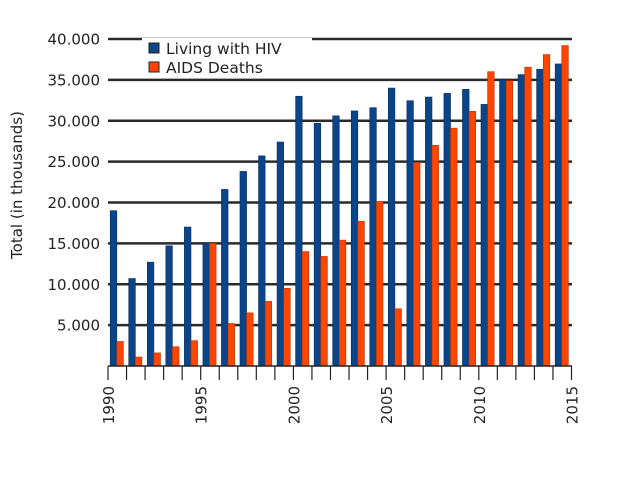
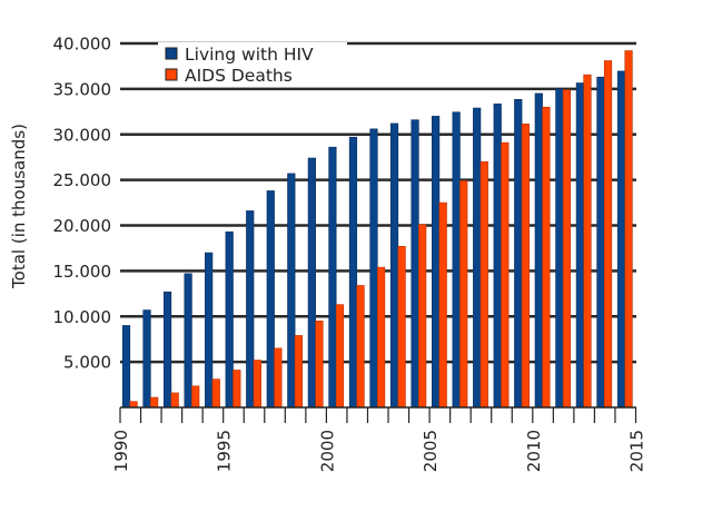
Living with HIV/1990: 19000 -> 9000
AIDS Deaths/1990: 3000 -> 1000
Living with HIV/1995: 15000 -> 19000
AIDS Deaths/1995: 15000 -> 4000
Living with HIV/2000: 33000 -> 29000
AIDS Deaths/2000: 14000 -> 11000
Living with HIV/2005: 34000 -> 32000
AIDS Deaths/2005: 7000 -> 22000
Living with HIV/2010: 32000 -> 34000
AIDS Deaths/2010: 36000 -> 33000
